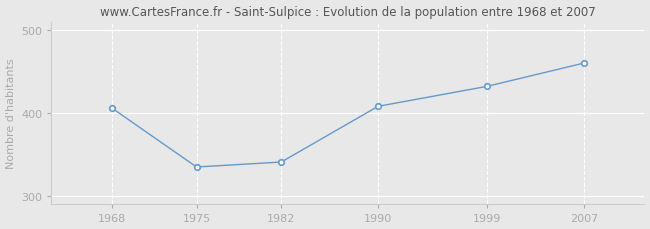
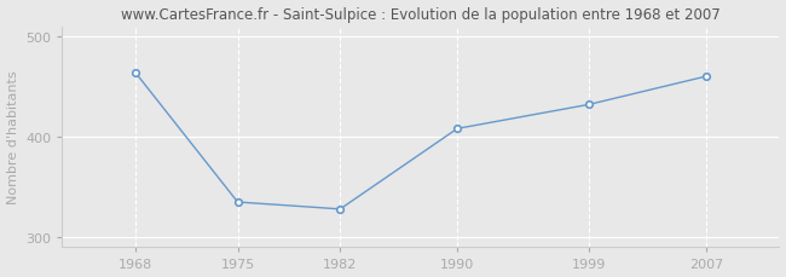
1968: 406 -> 464
1982: 341 -> 328
